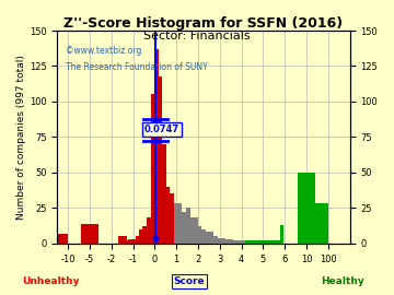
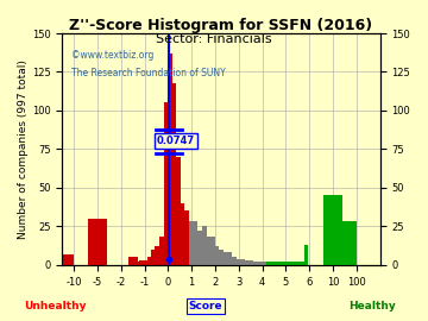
-5: 14 -> 30
10: 50 -> 45
